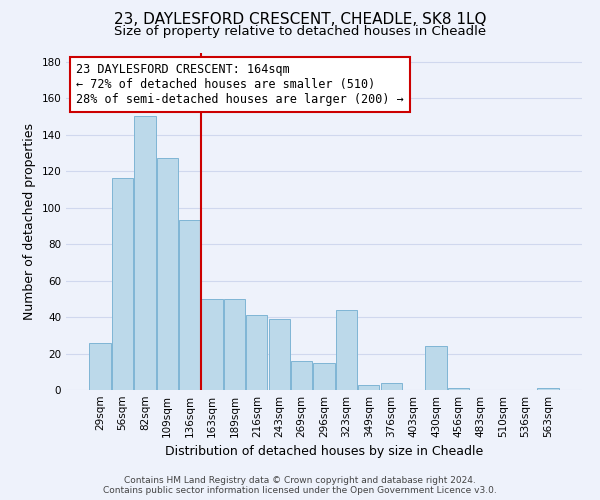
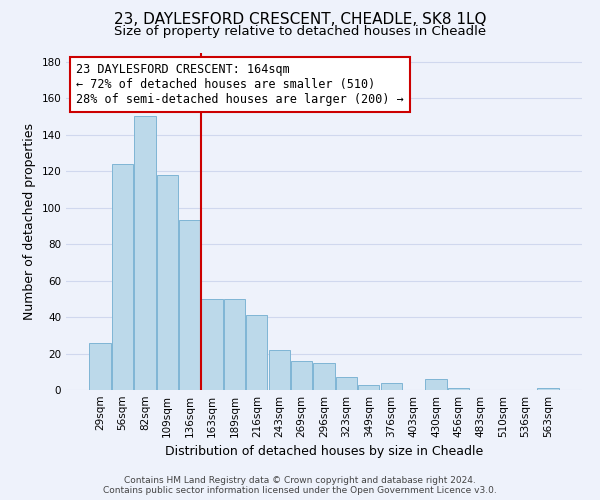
56sqm: 116 -> 124
109sqm: 127 -> 118
243sqm: 39 -> 22
323sqm: 44 -> 7
430sqm: 24 -> 6
